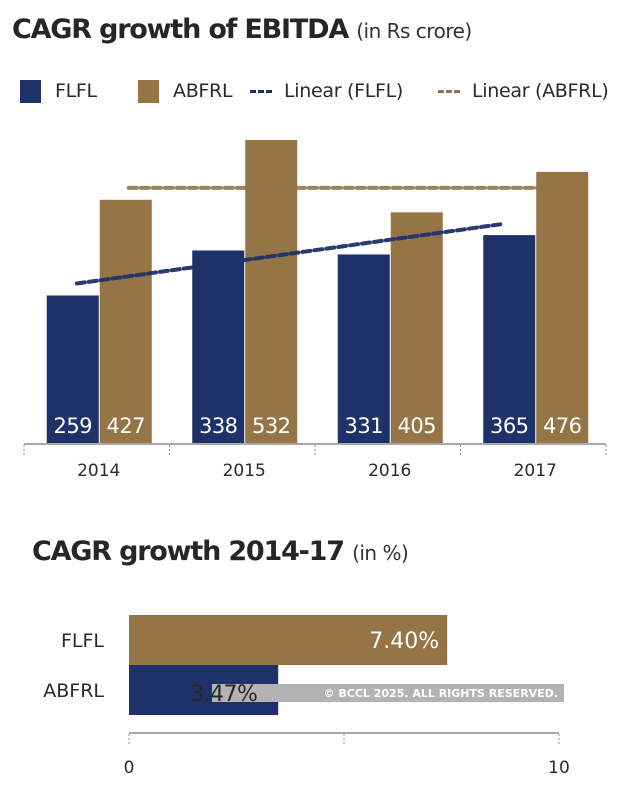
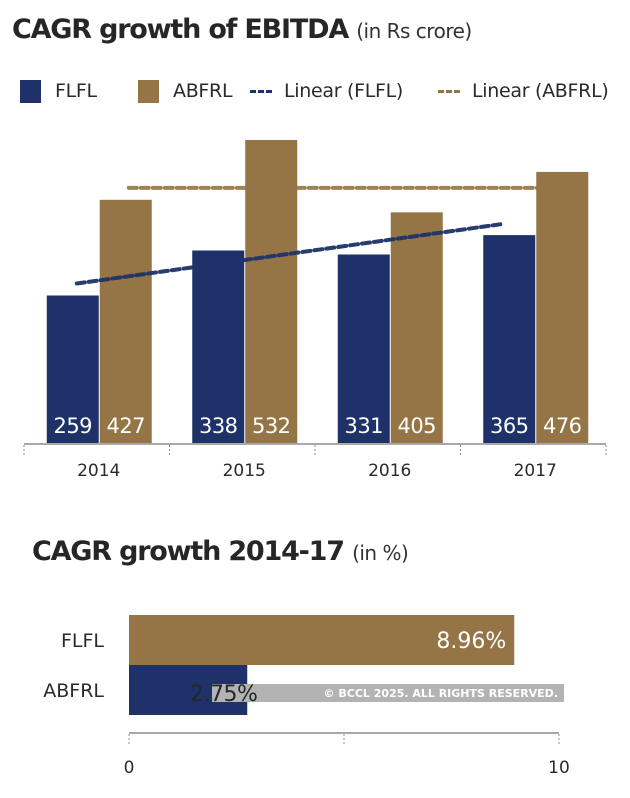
CAGR growth 2014-17/FLFL: 7.40% -> 8.96%
CAGR growth 2014-17/ABFRL: 3.47% -> 2.75%
